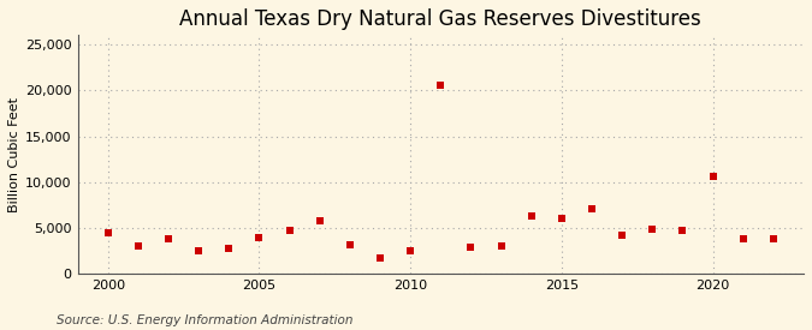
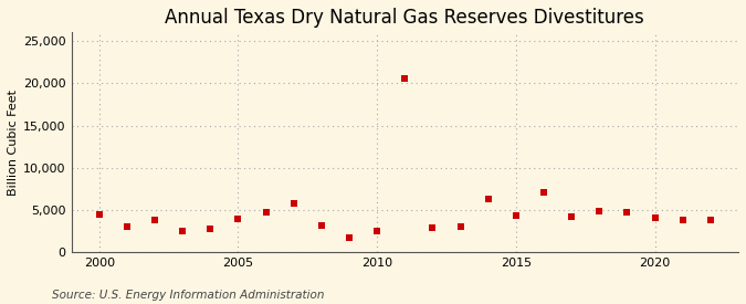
2015: 6,000 -> 4,400
2020: 10,600 -> 4,100
